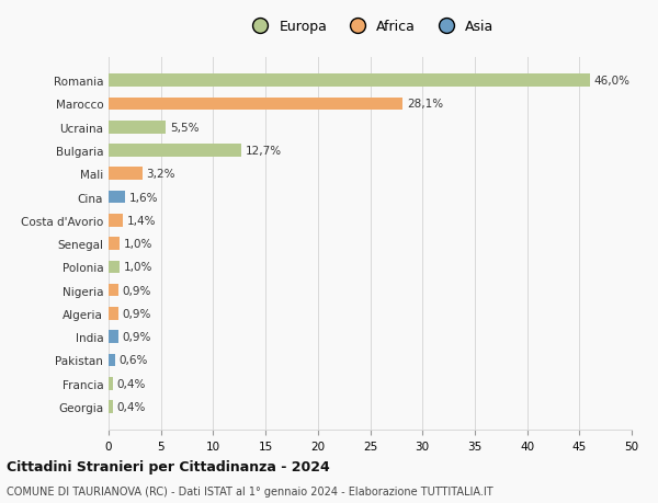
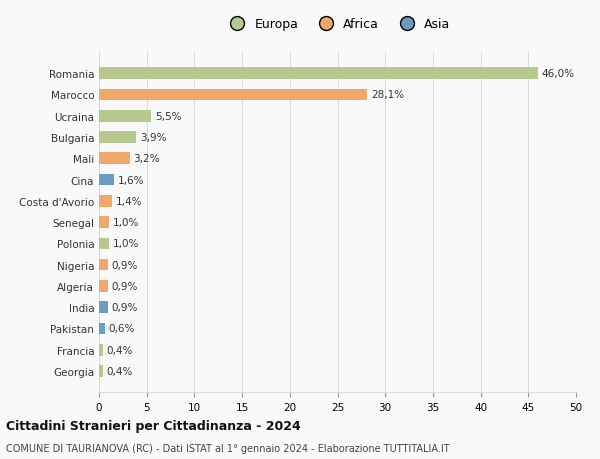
Bulgaria: 12,7% -> 3,9%
